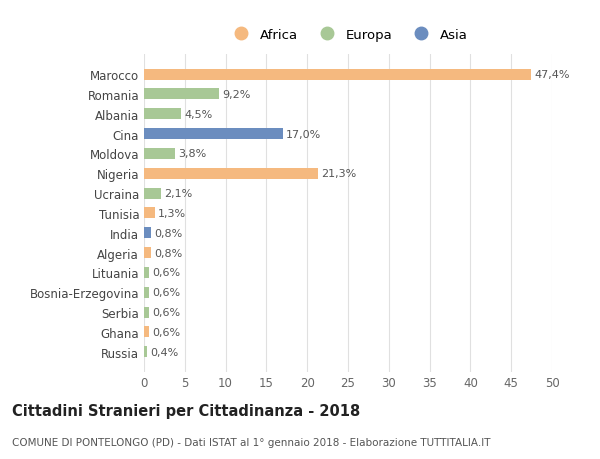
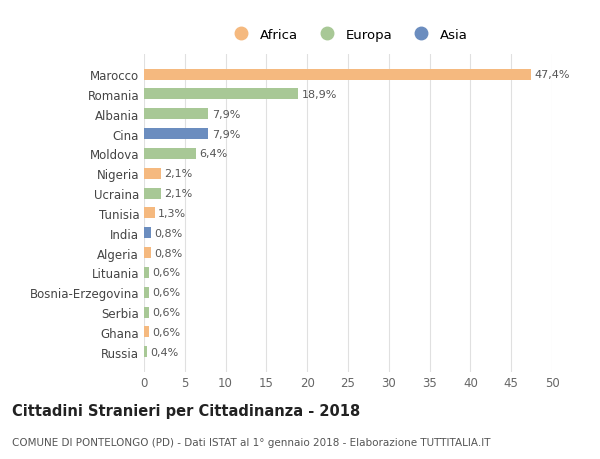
Romania: 9,2% -> 18,9%
Albania: 4,5% -> 7,9%
Cina: 17,0% -> 7,9%
Moldova: 3,8% -> 6,4%
Nigeria: 21,3% -> 2,1%
